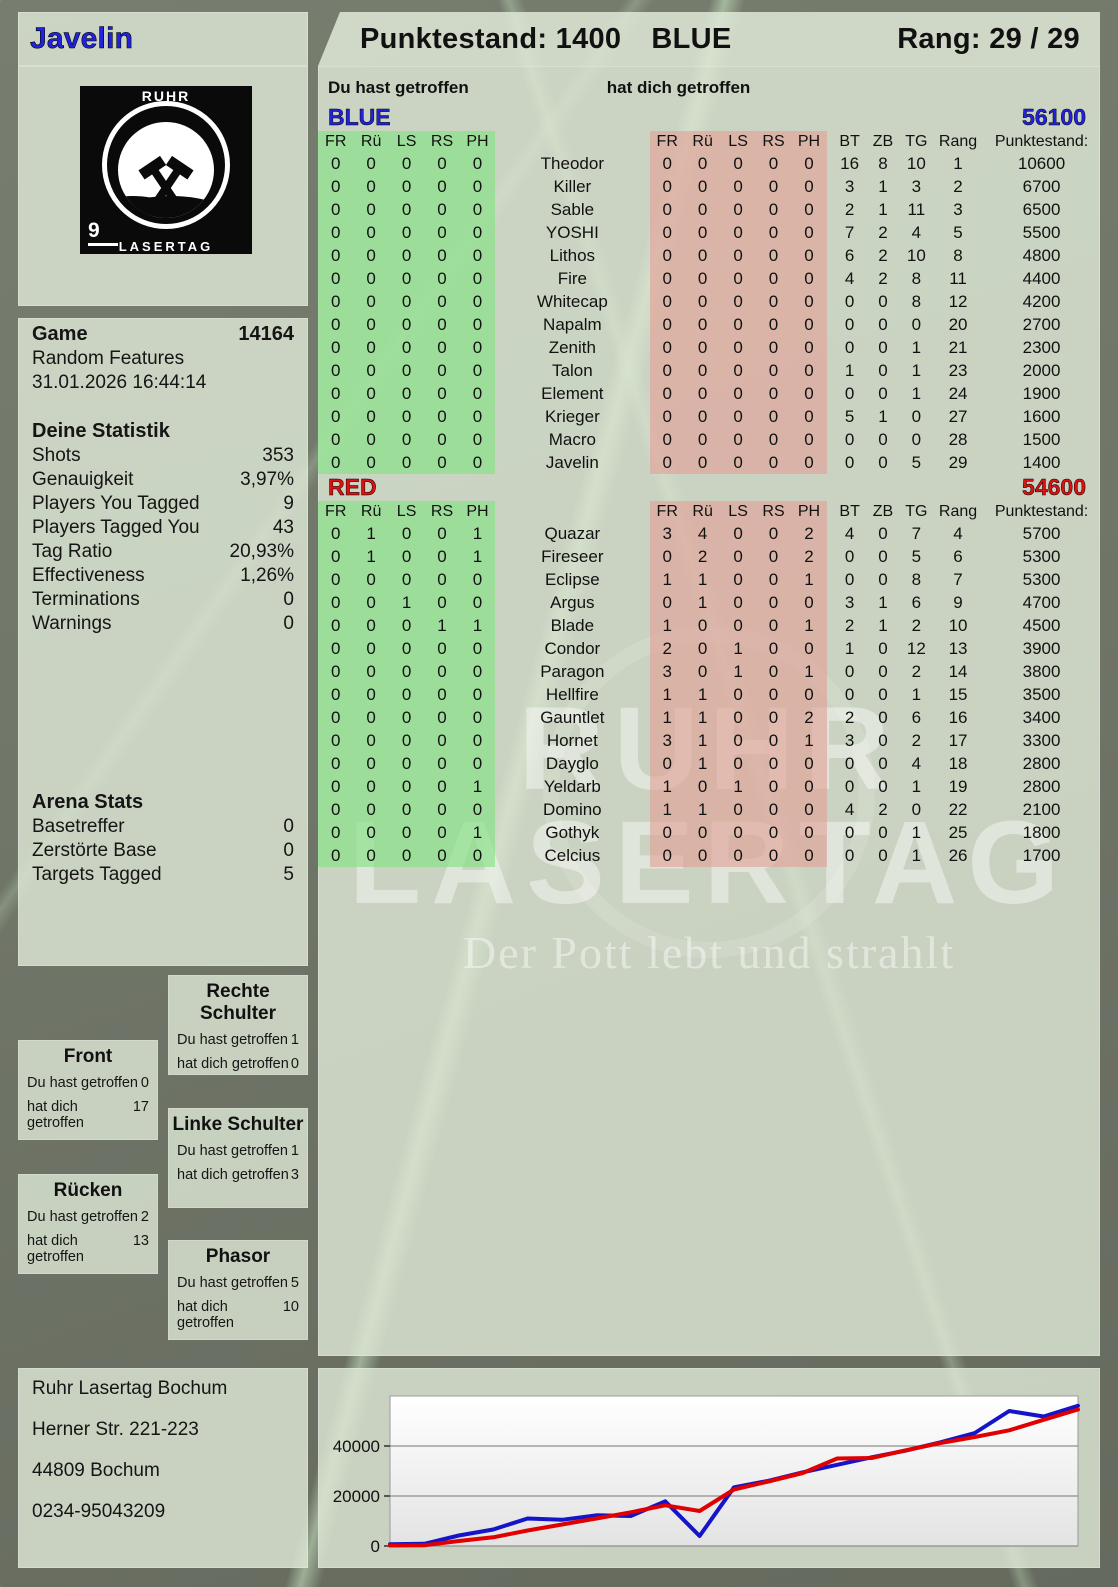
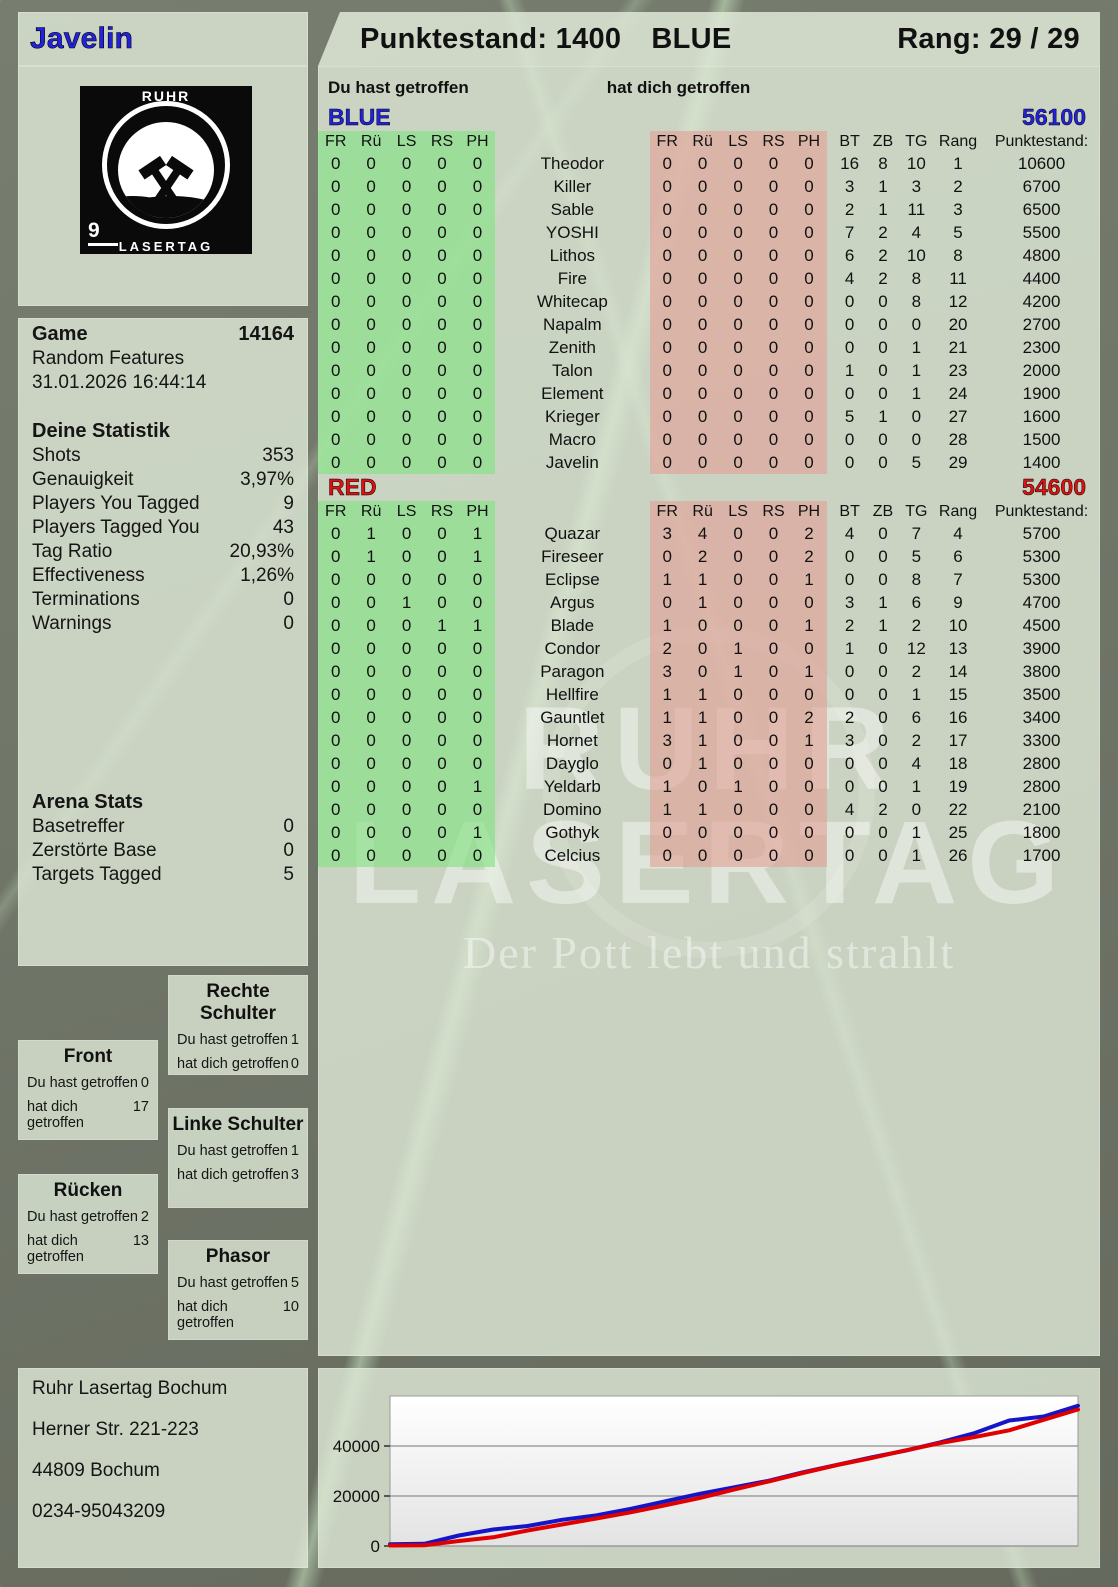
BLUE/4: 11000 -> 8000
BLUE/7: 12000 -> 15000
BLUE/9: 4000 -> 21000
RED/9: 14000 -> 19000
RED/13: 35000 -> 32000
BLUE/18: 54000 -> 50000
